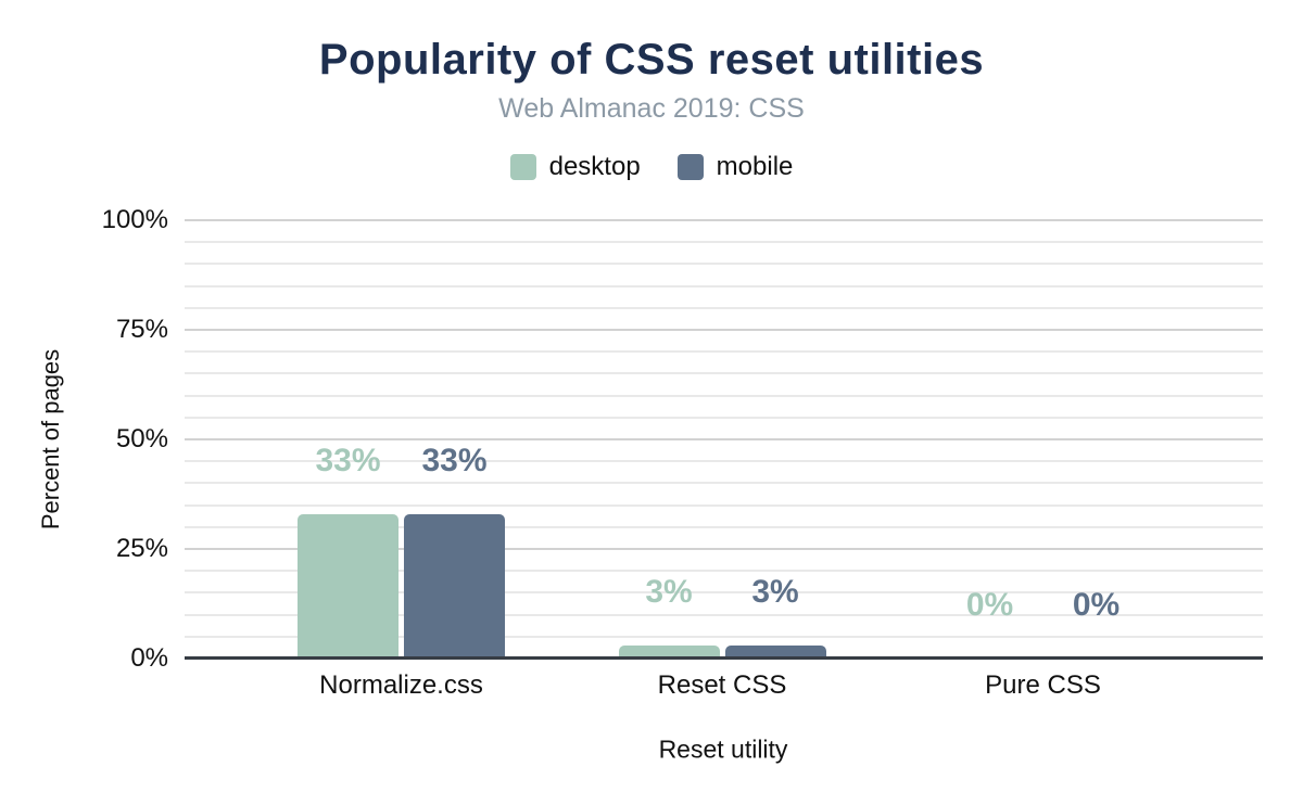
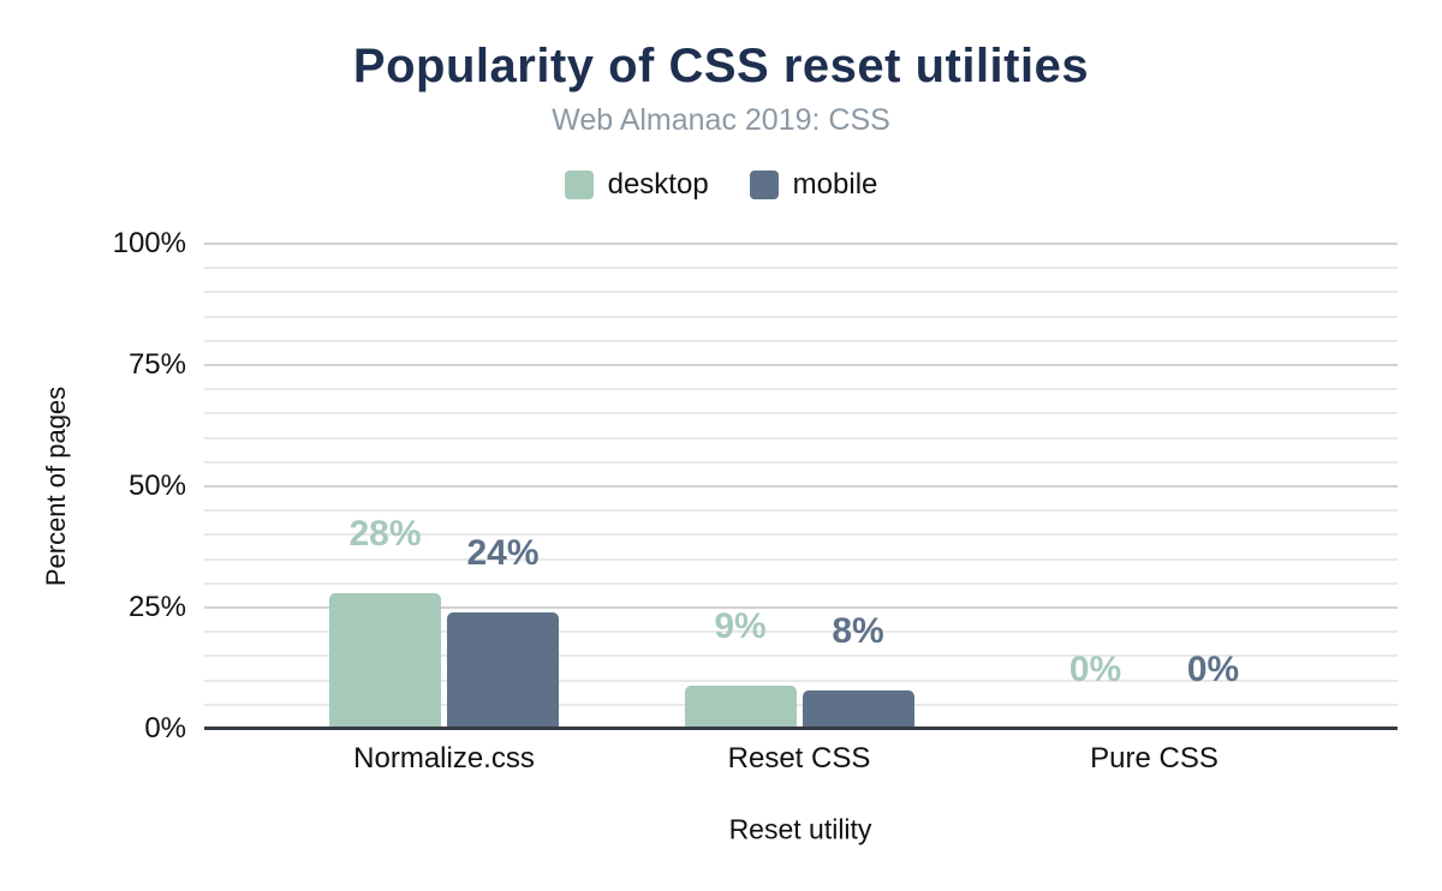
desktop/Normalize.css: 33% -> 28%
mobile/Normalize.css: 33% -> 24%
desktop/Reset CSS: 3% -> 9%
mobile/Reset CSS: 3% -> 8%
